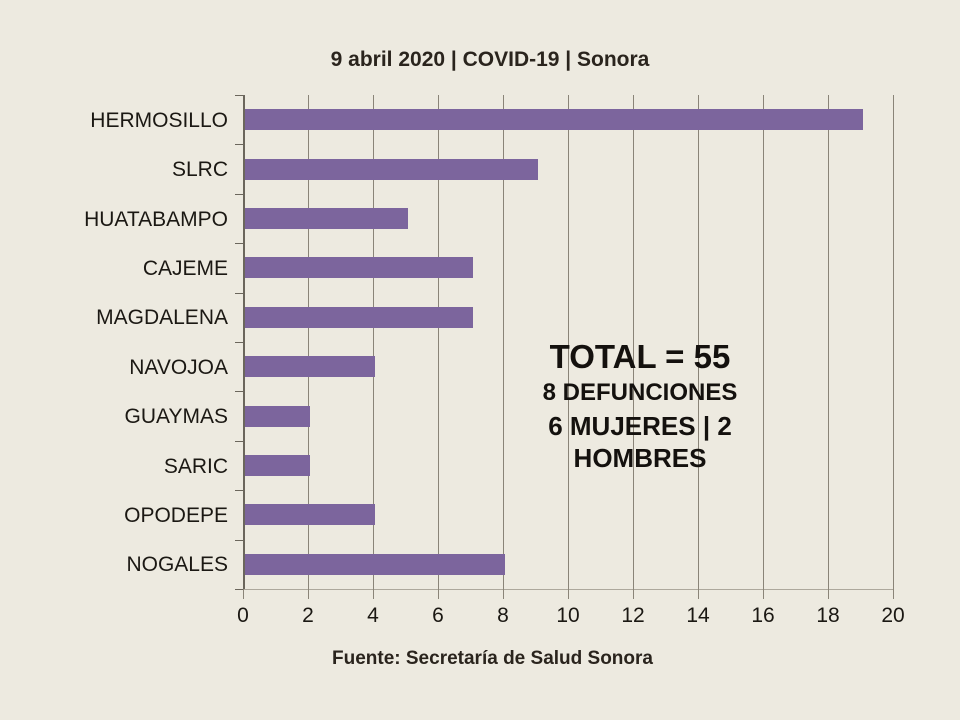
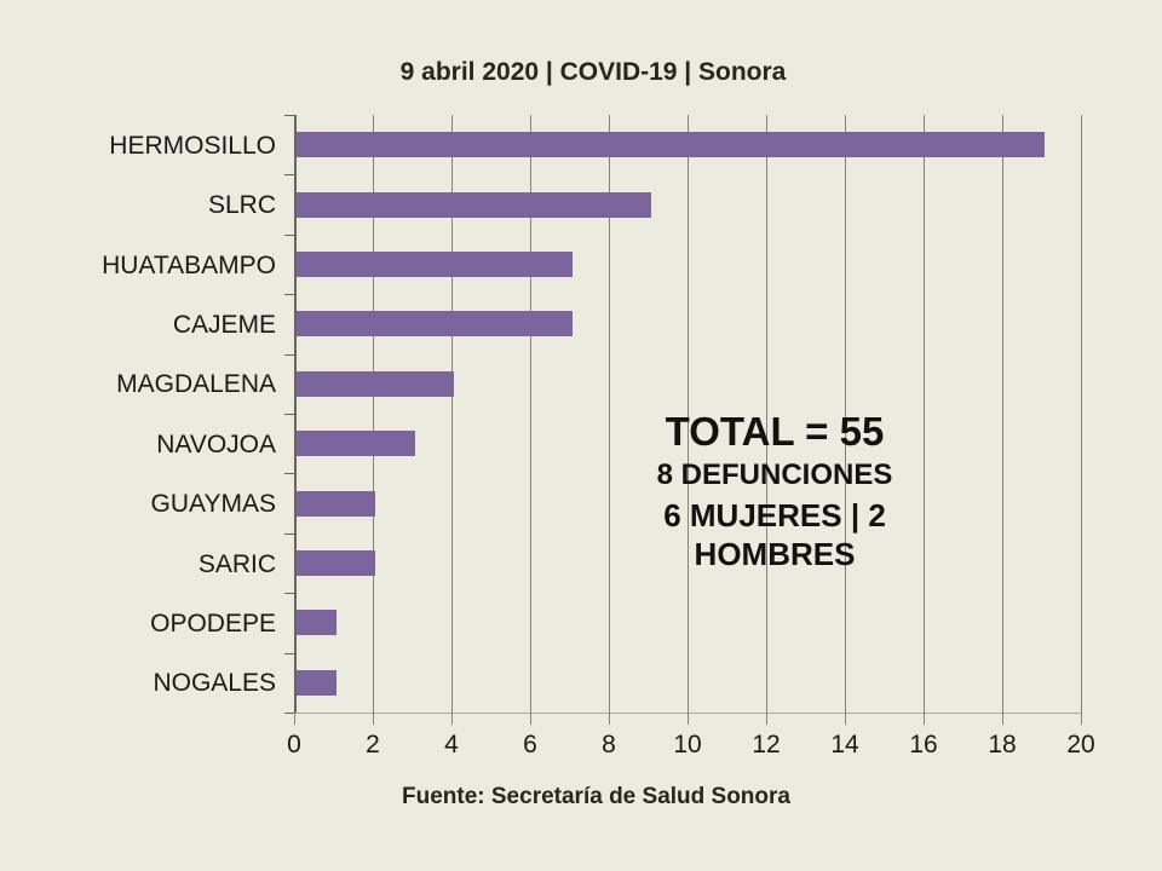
HUATABAMPO: 5 -> 7
MAGDALENA: 7 -> 4
NAVOJOA: 4 -> 3
OPODEPE: 4 -> 1
NOGALES: 8 -> 1
